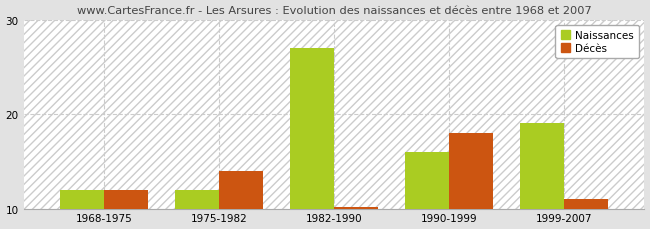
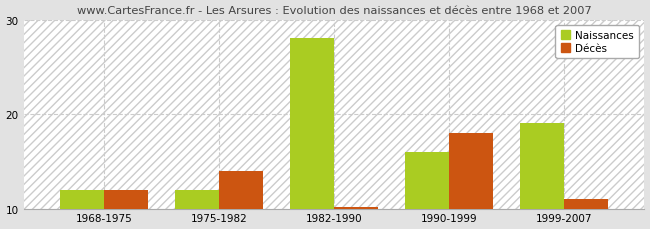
Naissances/1982-1990: 27 -> 28
